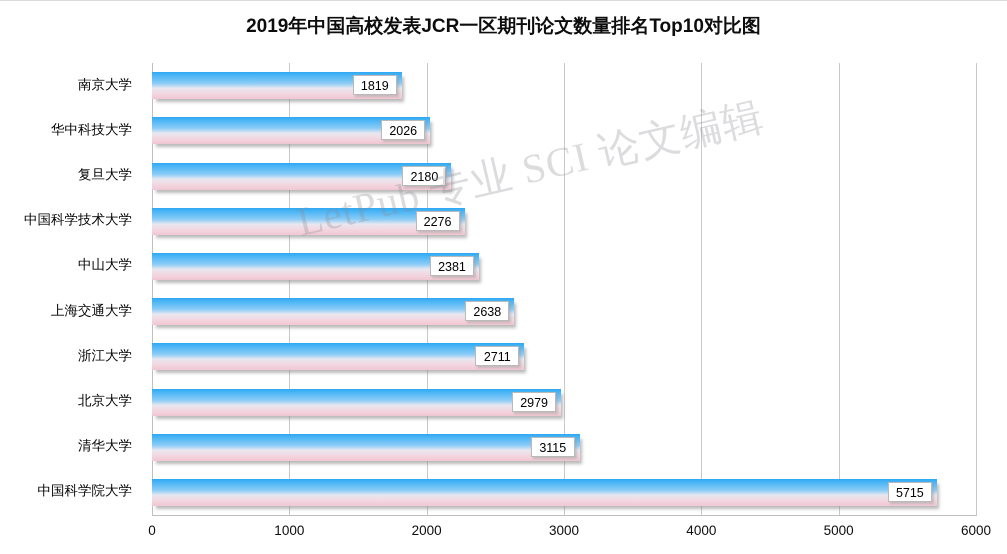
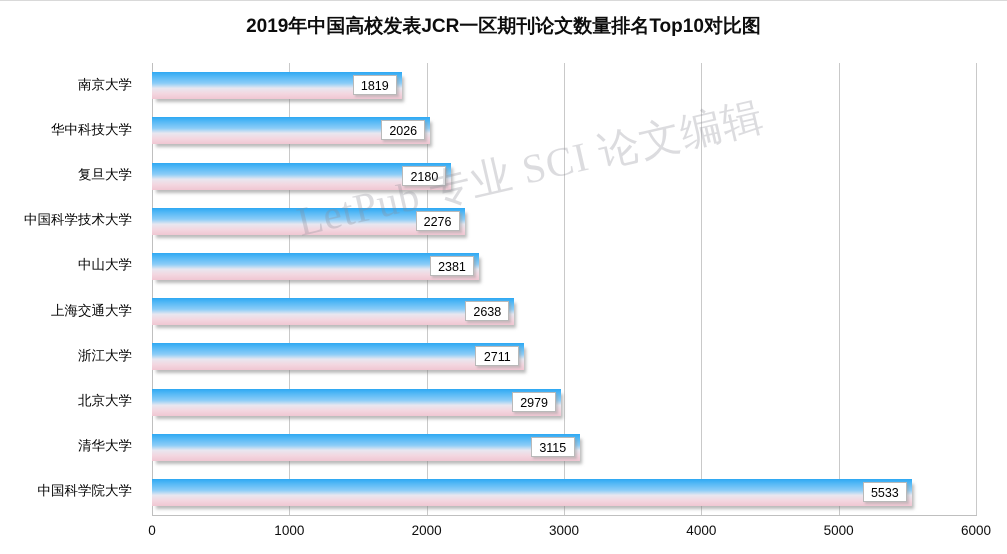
中国科学院大学: 5715 -> 5533
